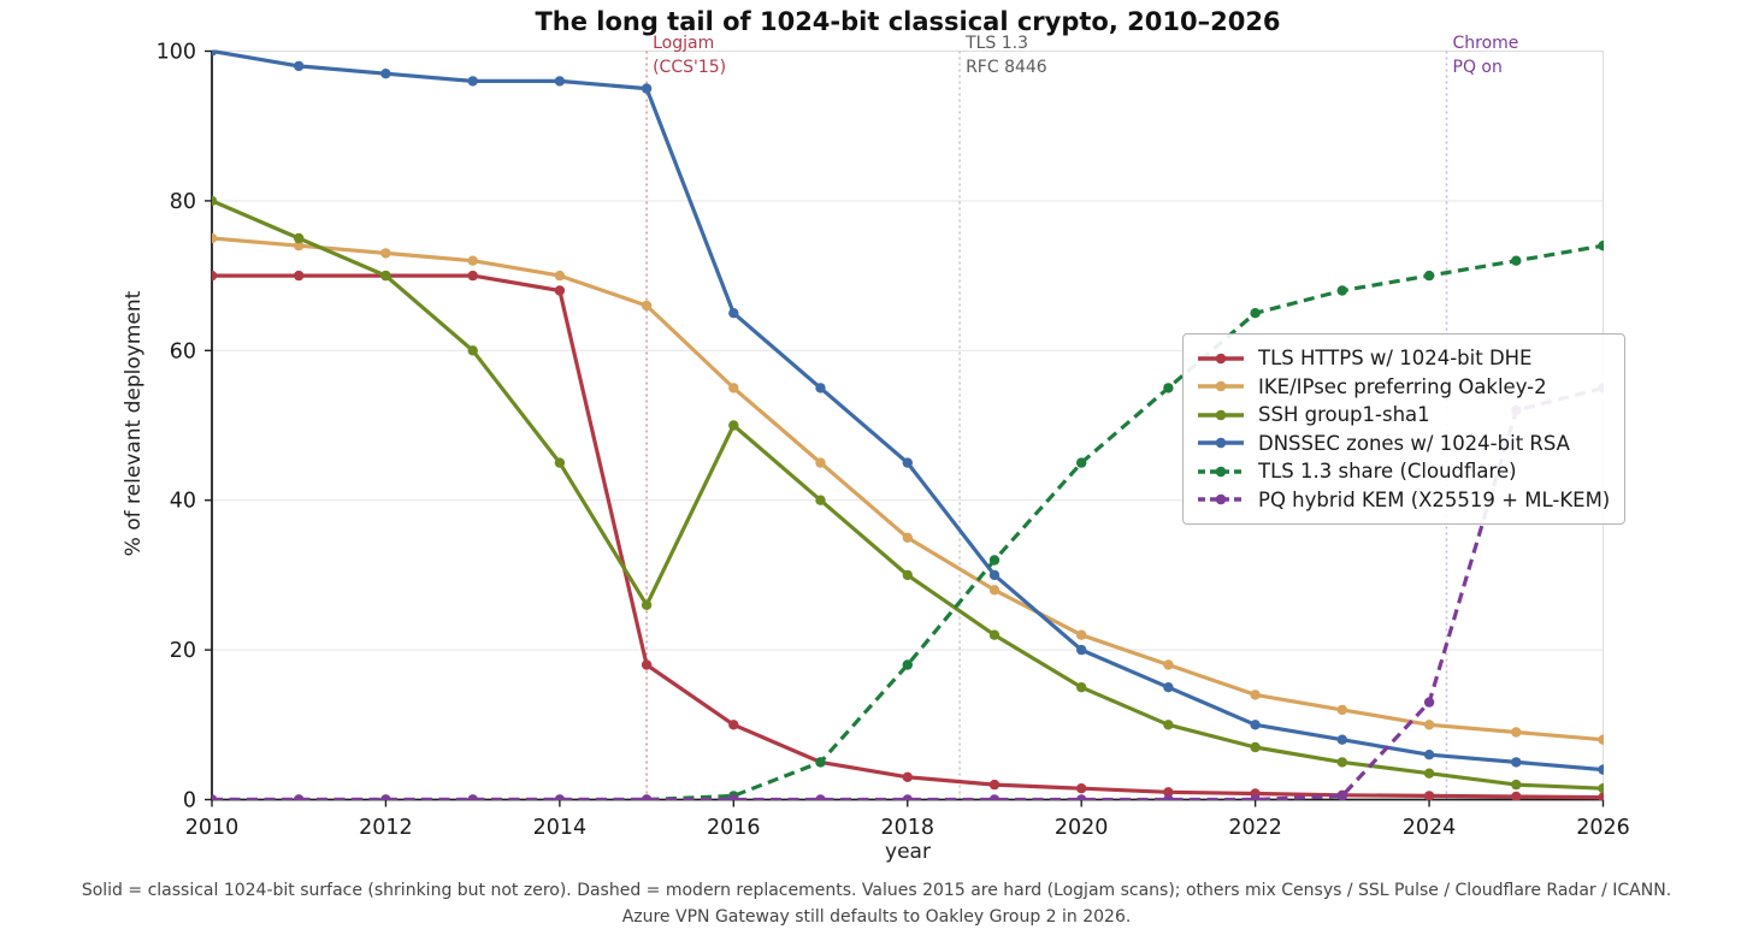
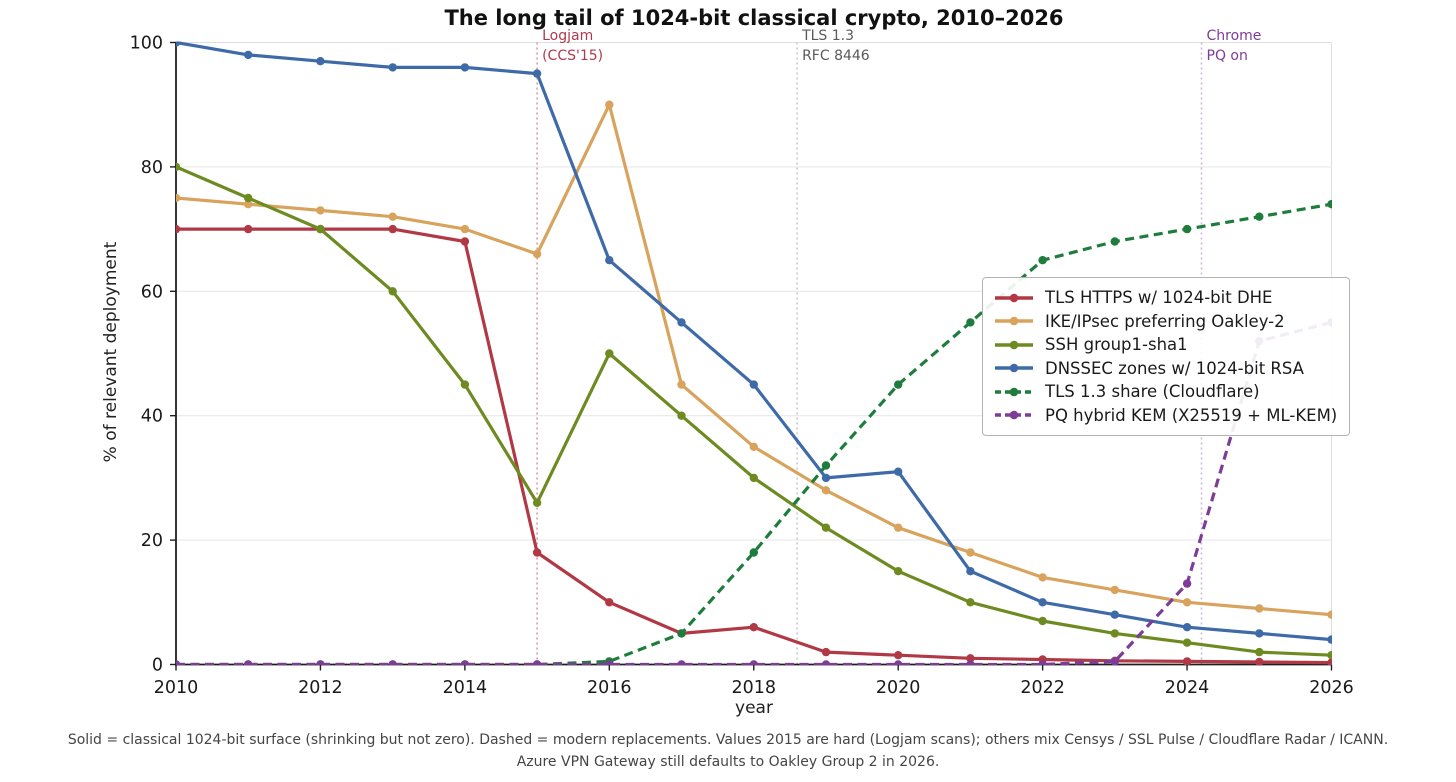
IKE/IPsec preferring Oakley-2/2016: 55 -> 90
TLS HTTPS w/ 1024-bit DHE/2018: 3 -> 6
DNSSEC zones w/ 1024-bit RSA/2020: 20 -> 31
